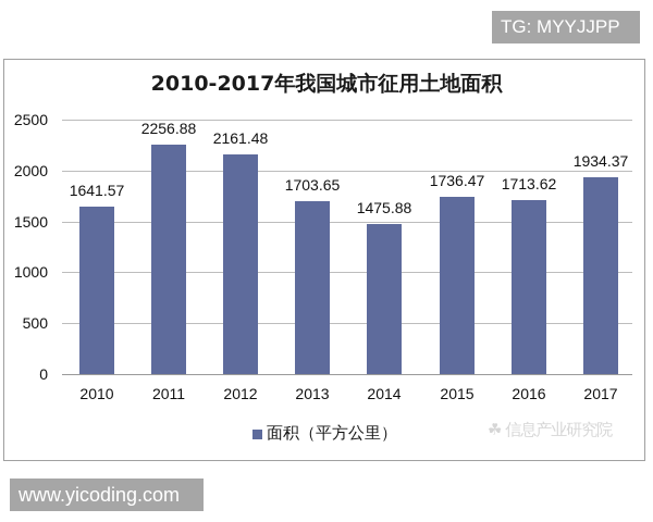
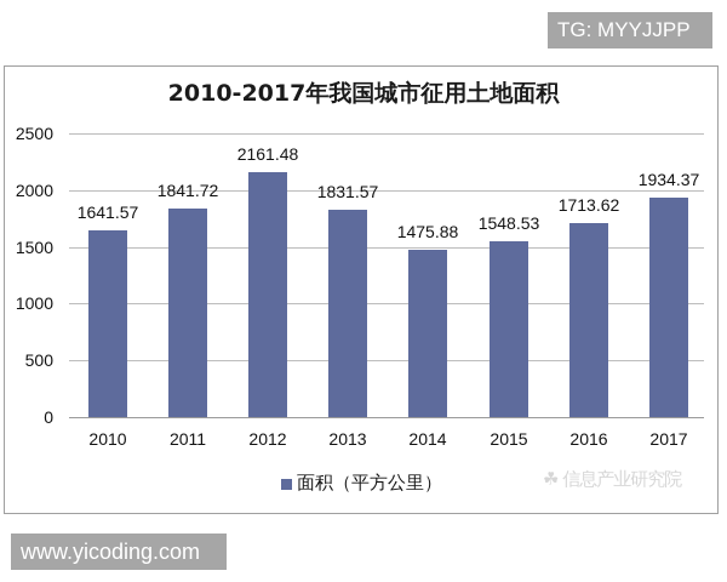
2011: 2256.88 -> 1841.72
2013: 1703.65 -> 1831.57
2015: 1736.47 -> 1548.53
